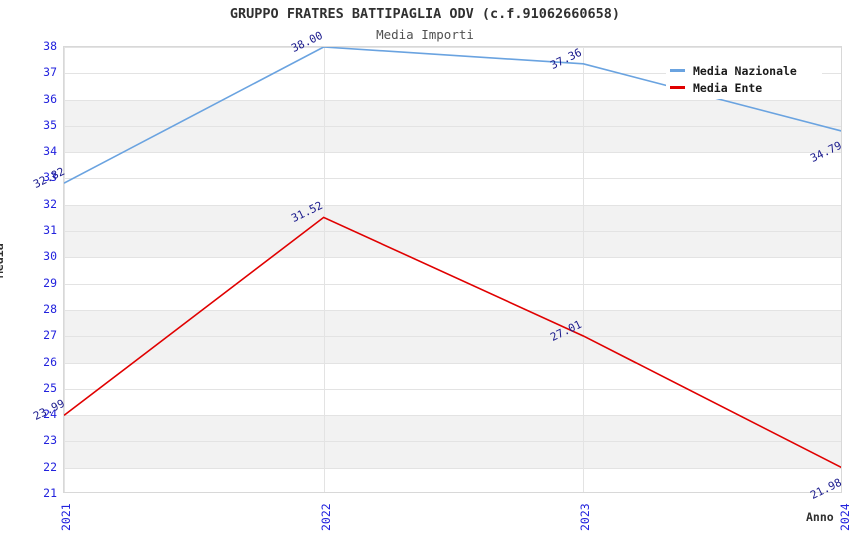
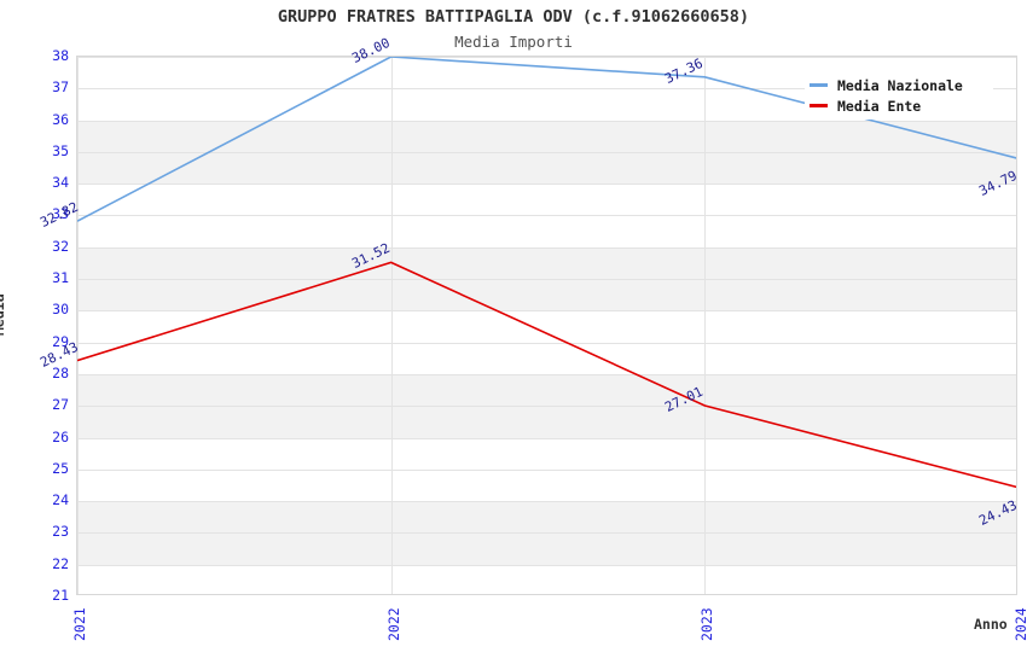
Media Ente/2021: 23.99 -> 28.43
Media Ente/2024: 21.98 -> 24.43
